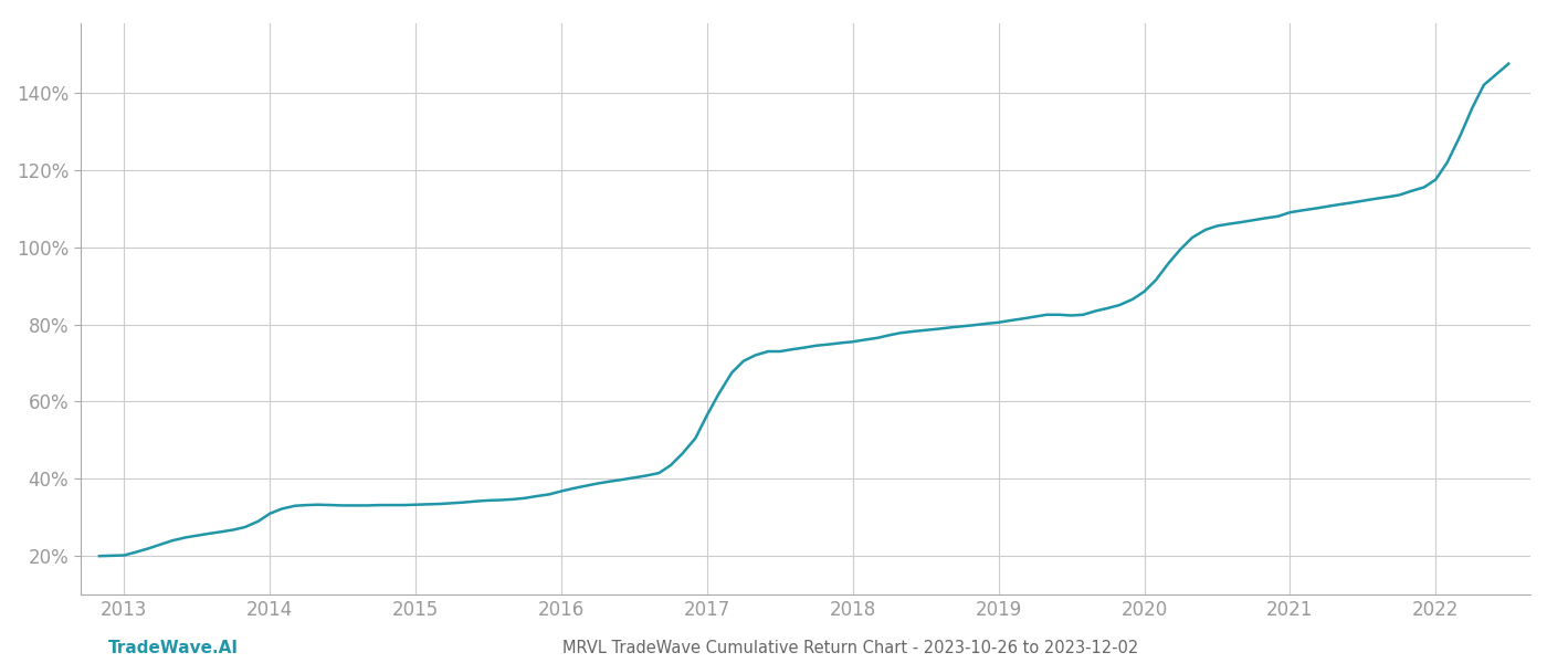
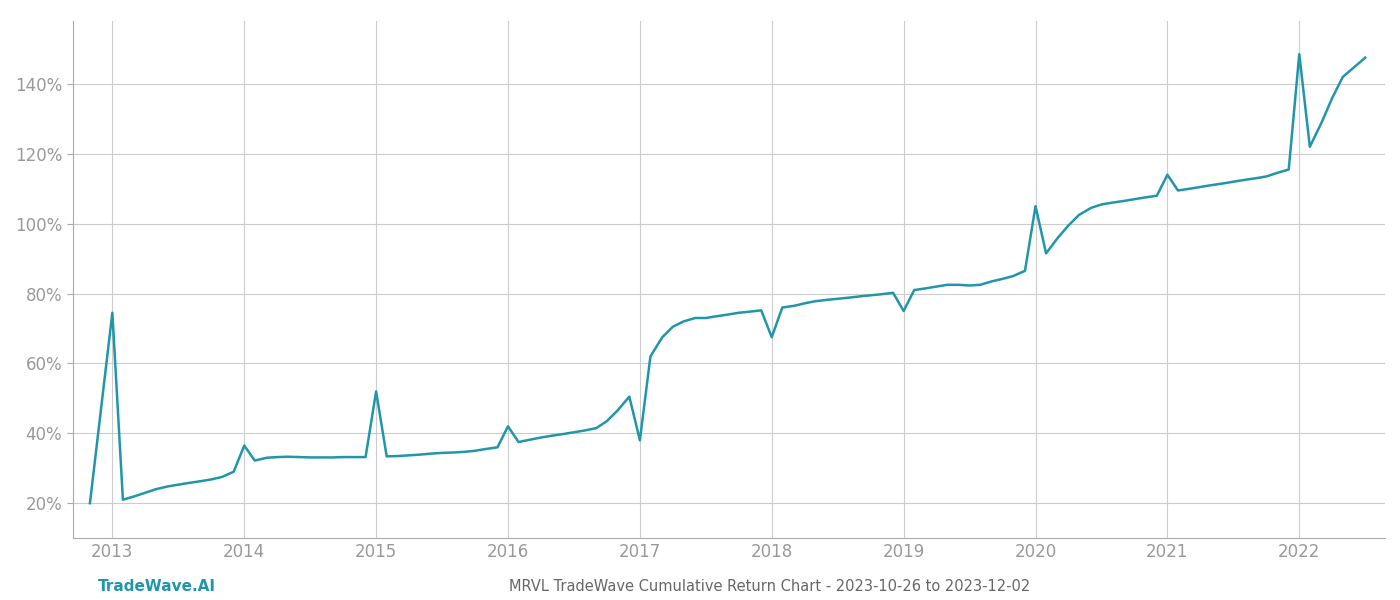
2013: 20.2% -> 74.5%
2014: 31.0% -> 36.5%
2015: 33.3% -> 52.0%
2016: 36.8% -> 42.0%
2017: 56.5% -> 38.0%
2018: 75.5% -> 67.5%
2019: 80.5% -> 75.0%
2020: 88.5% -> 105.0%
2021: 109.0% -> 114.0%
2022: 117.5% -> 148.5%
